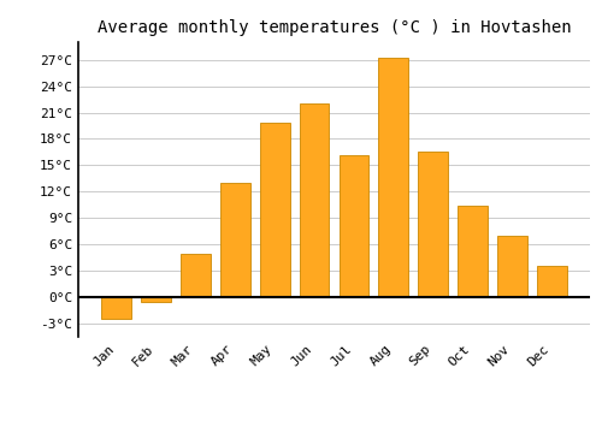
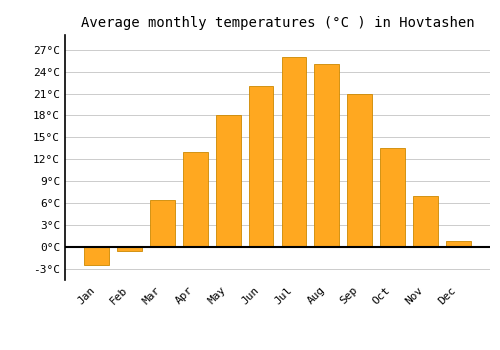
Mar: 5.0°C -> 6.5°C
May: 19.8°C -> 18.0°C
Jul: 16.2°C -> 26.0°C
Aug: 27.2°C -> 25.0°C
Sep: 16.6°C -> 21.0°C
Oct: 10.4°C -> 13.5°C
Dec: 3.6°C -> 0.8°C
